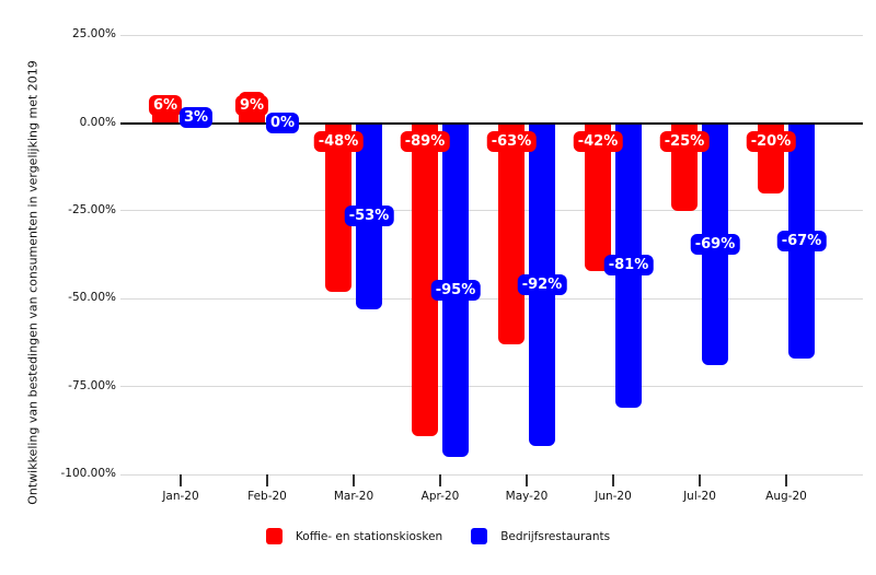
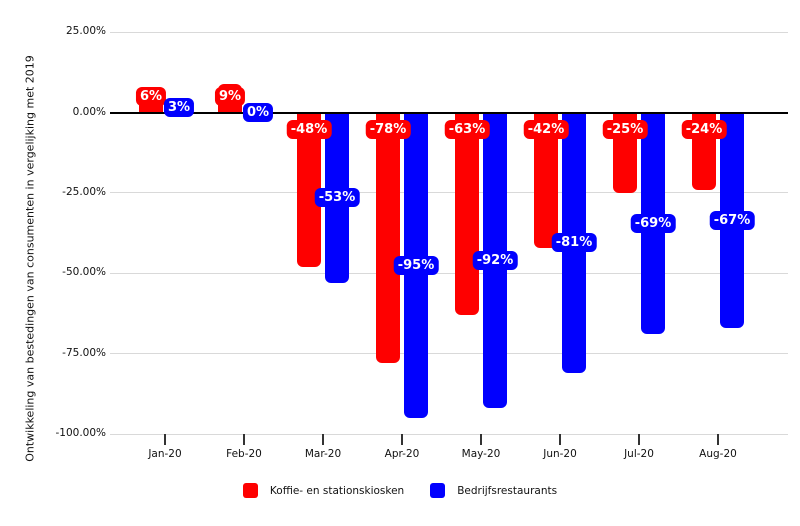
Koffie- en stationskiosken/Apr-20: -89% -> -78%
Koffie- en stationskiosken/Aug-20: -20% -> -24%
